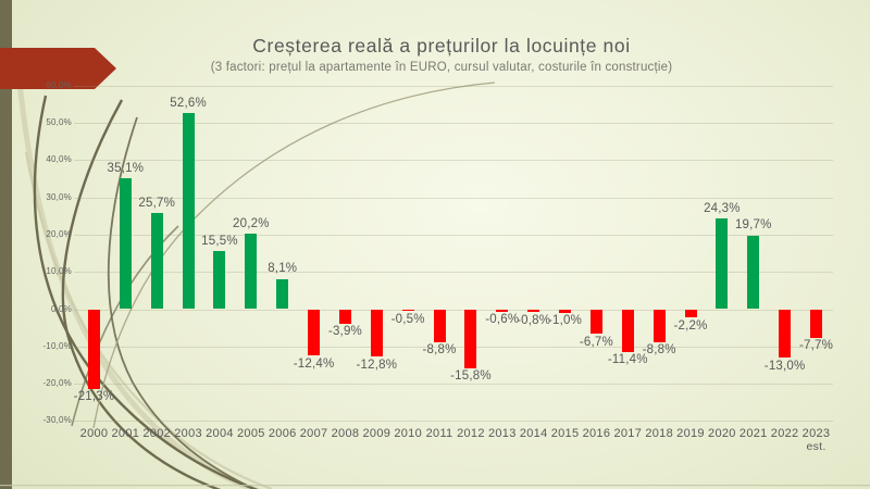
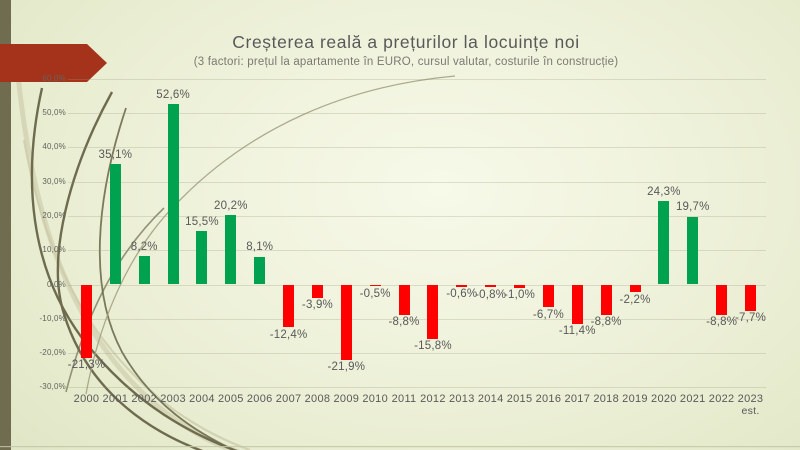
2002: 25,7% -> 8,2%
2009: -12,8% -> -21,9%
2022: -13,0% -> -8,8%
